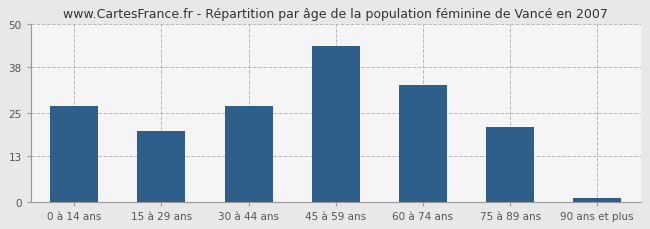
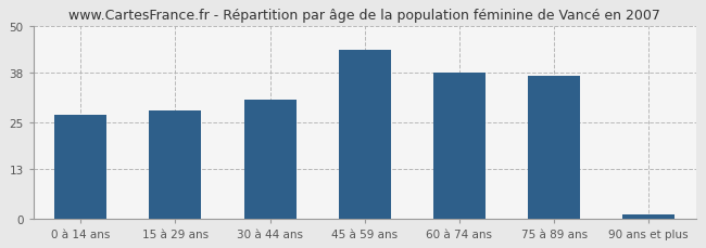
15 à 29 ans: 20 -> 28
30 à 44 ans: 27 -> 31
60 à 74 ans: 33 -> 38
75 à 89 ans: 21 -> 37
